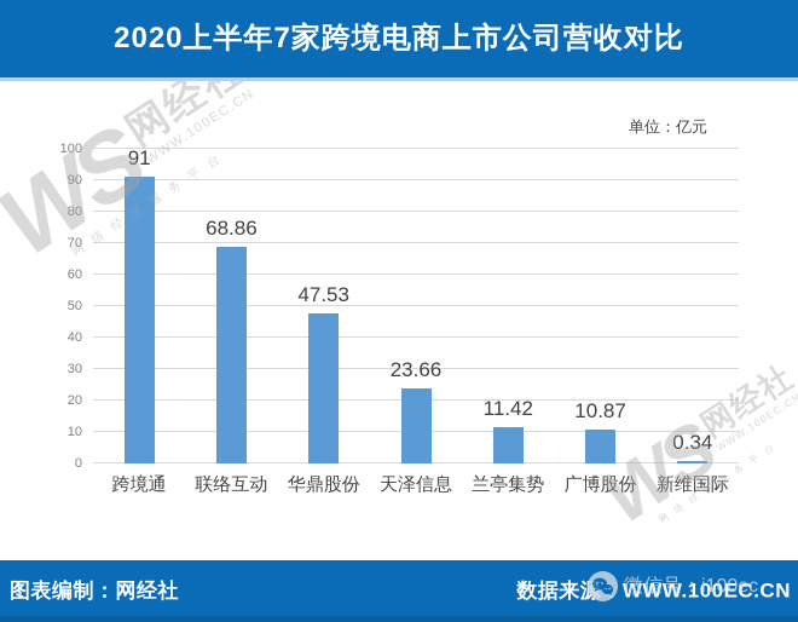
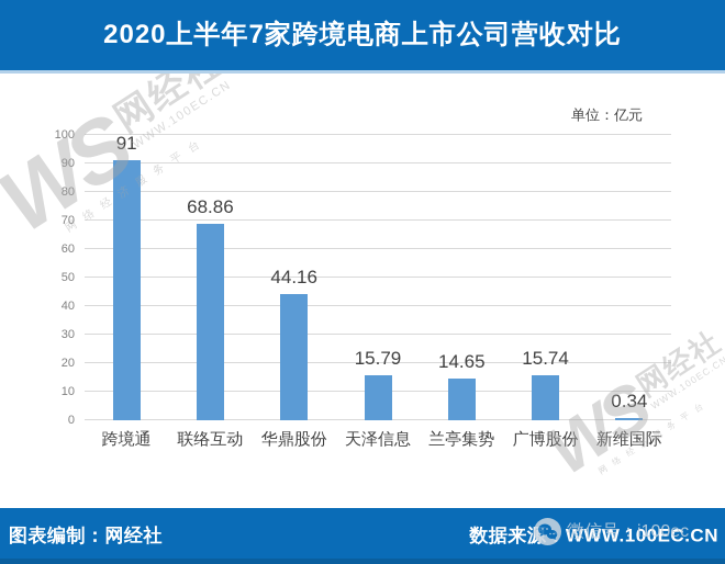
华鼎股份: 47.53 -> 44.16
天泽信息: 23.66 -> 15.79
兰亭集势: 11.42 -> 14.65
广博股份: 10.87 -> 15.74
